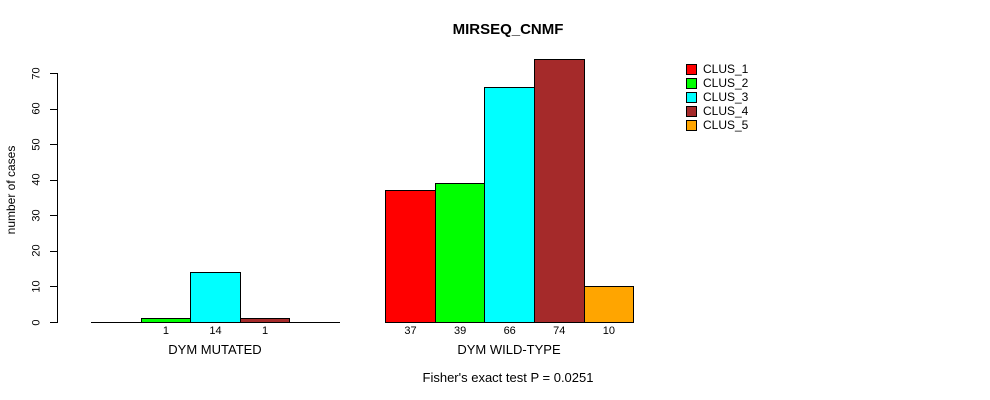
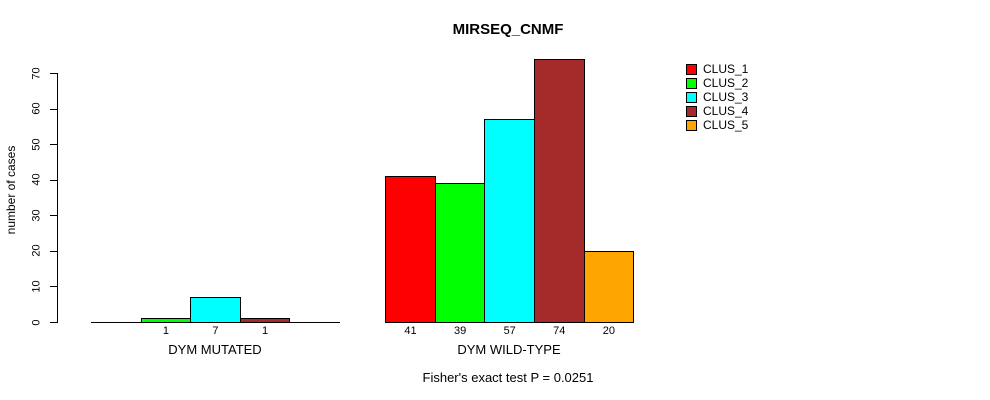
CLUS_3/DYM MUTATED: 14 -> 7
CLUS_1/DYM WILD-TYPE: 37 -> 41
CLUS_3/DYM WILD-TYPE: 66 -> 57
CLUS_5/DYM WILD-TYPE: 10 -> 20
